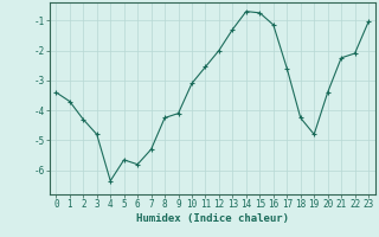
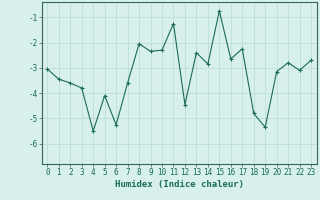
0: -3.40 -> -3.05
1: -3.70 -> -3.45
2: -4.30 -> -3.60
3: -4.80 -> -3.80
4: -6.35 -> -5.50
5: -5.65 -> -4.10
6: -5.80 -> -5.25
7: -5.30 -> -3.60
8: -4.25 -> -2.05
9: -4.10 -> -2.35
10: -3.10 -> -2.30
11: -2.55 -> -1.25
12: -2.00 -> -4.45
13: -1.30 -> -2.40
14: -0.70 -> -2.85
16: -1.15 -> -2.65
17: -2.60 -> -2.25
18: -4.25 -> -4.80
19: -4.80 -> -5.35
20: -3.40 -> -3.15
21: -2.25 -> -2.80
22: -2.10 -> -3.10
23: -1.05 -> -2.70
